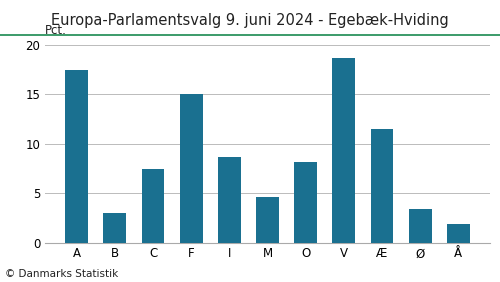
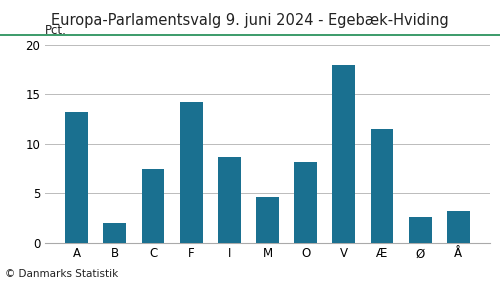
A: 17.5 -> 13.2
B: 3.0 -> 2.0
F: 15.0 -> 14.2
V: 18.7 -> 18.0
Ø: 3.4 -> 2.6
Å: 1.9 -> 3.2
